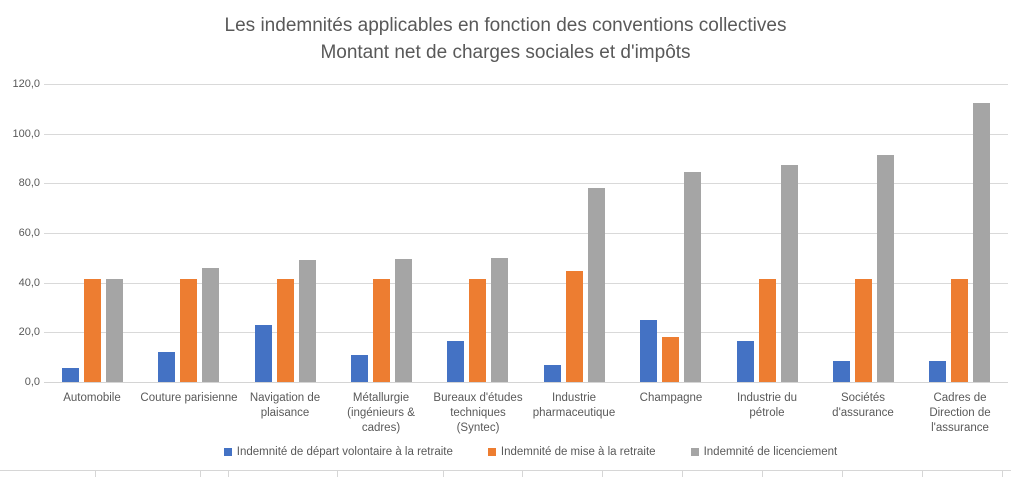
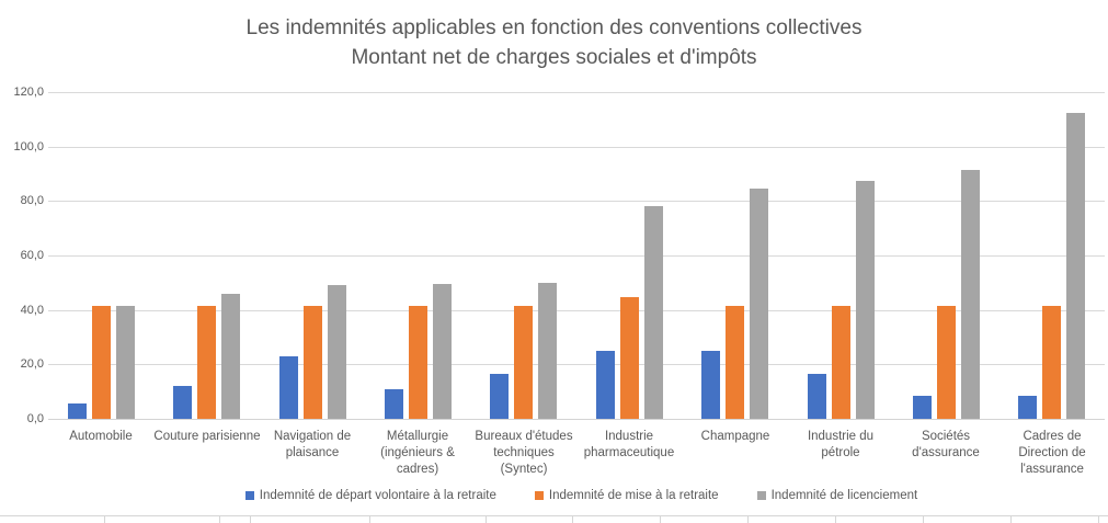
Indemnité de départ volontaire à la retraite/Industrie pharmaceutique: 7 -> 25
Indemnité de mise à la retraite/Champagne: 18 -> 42
